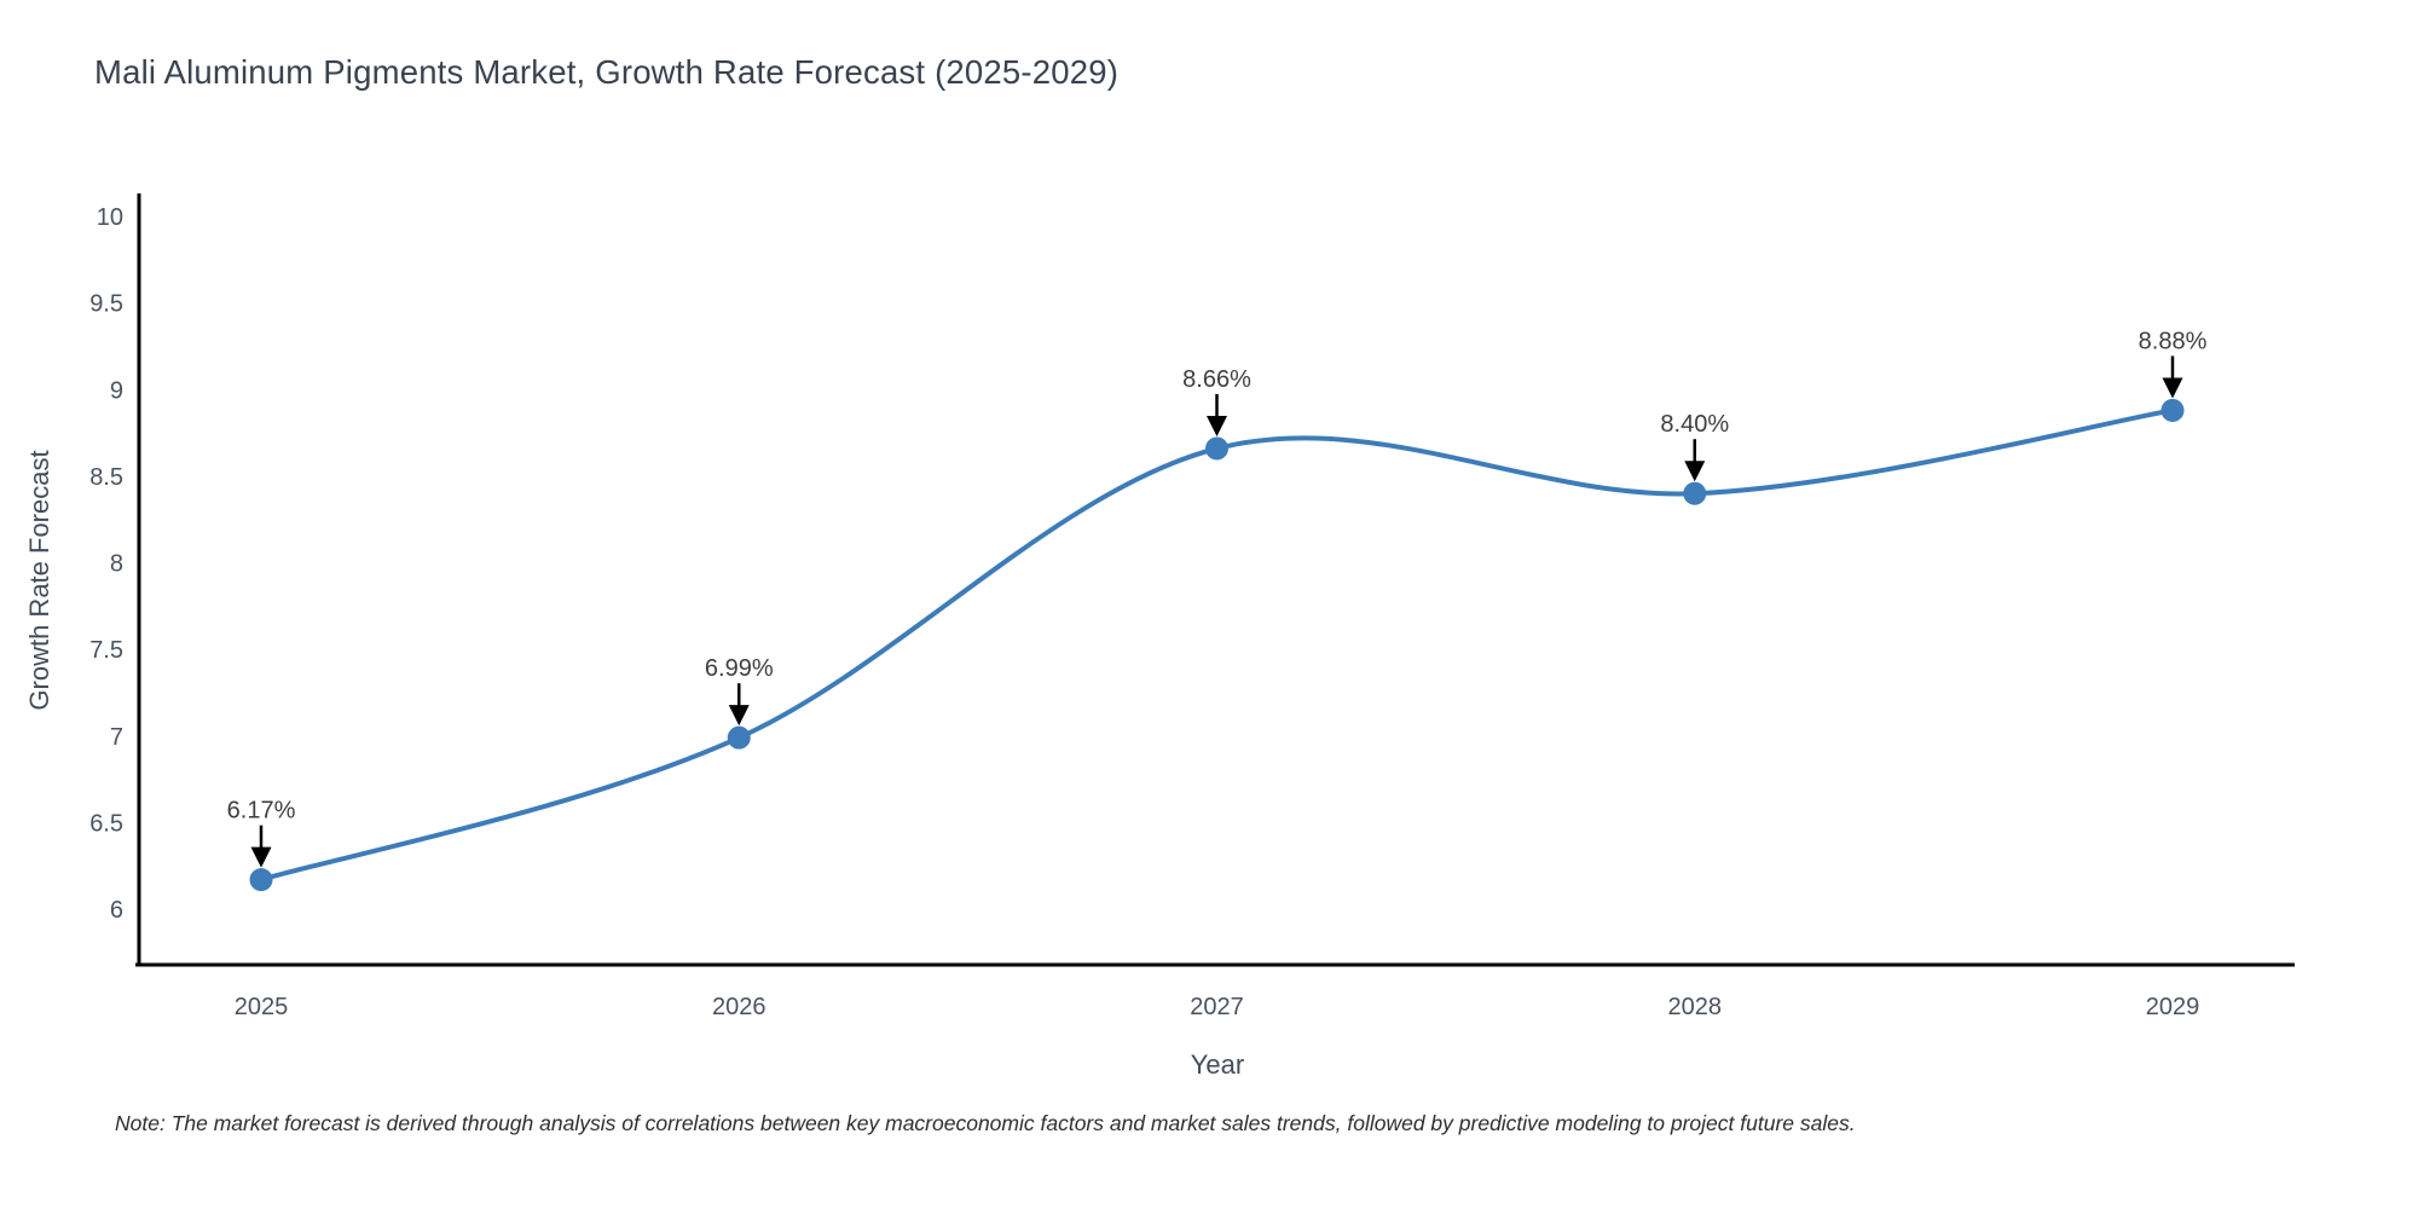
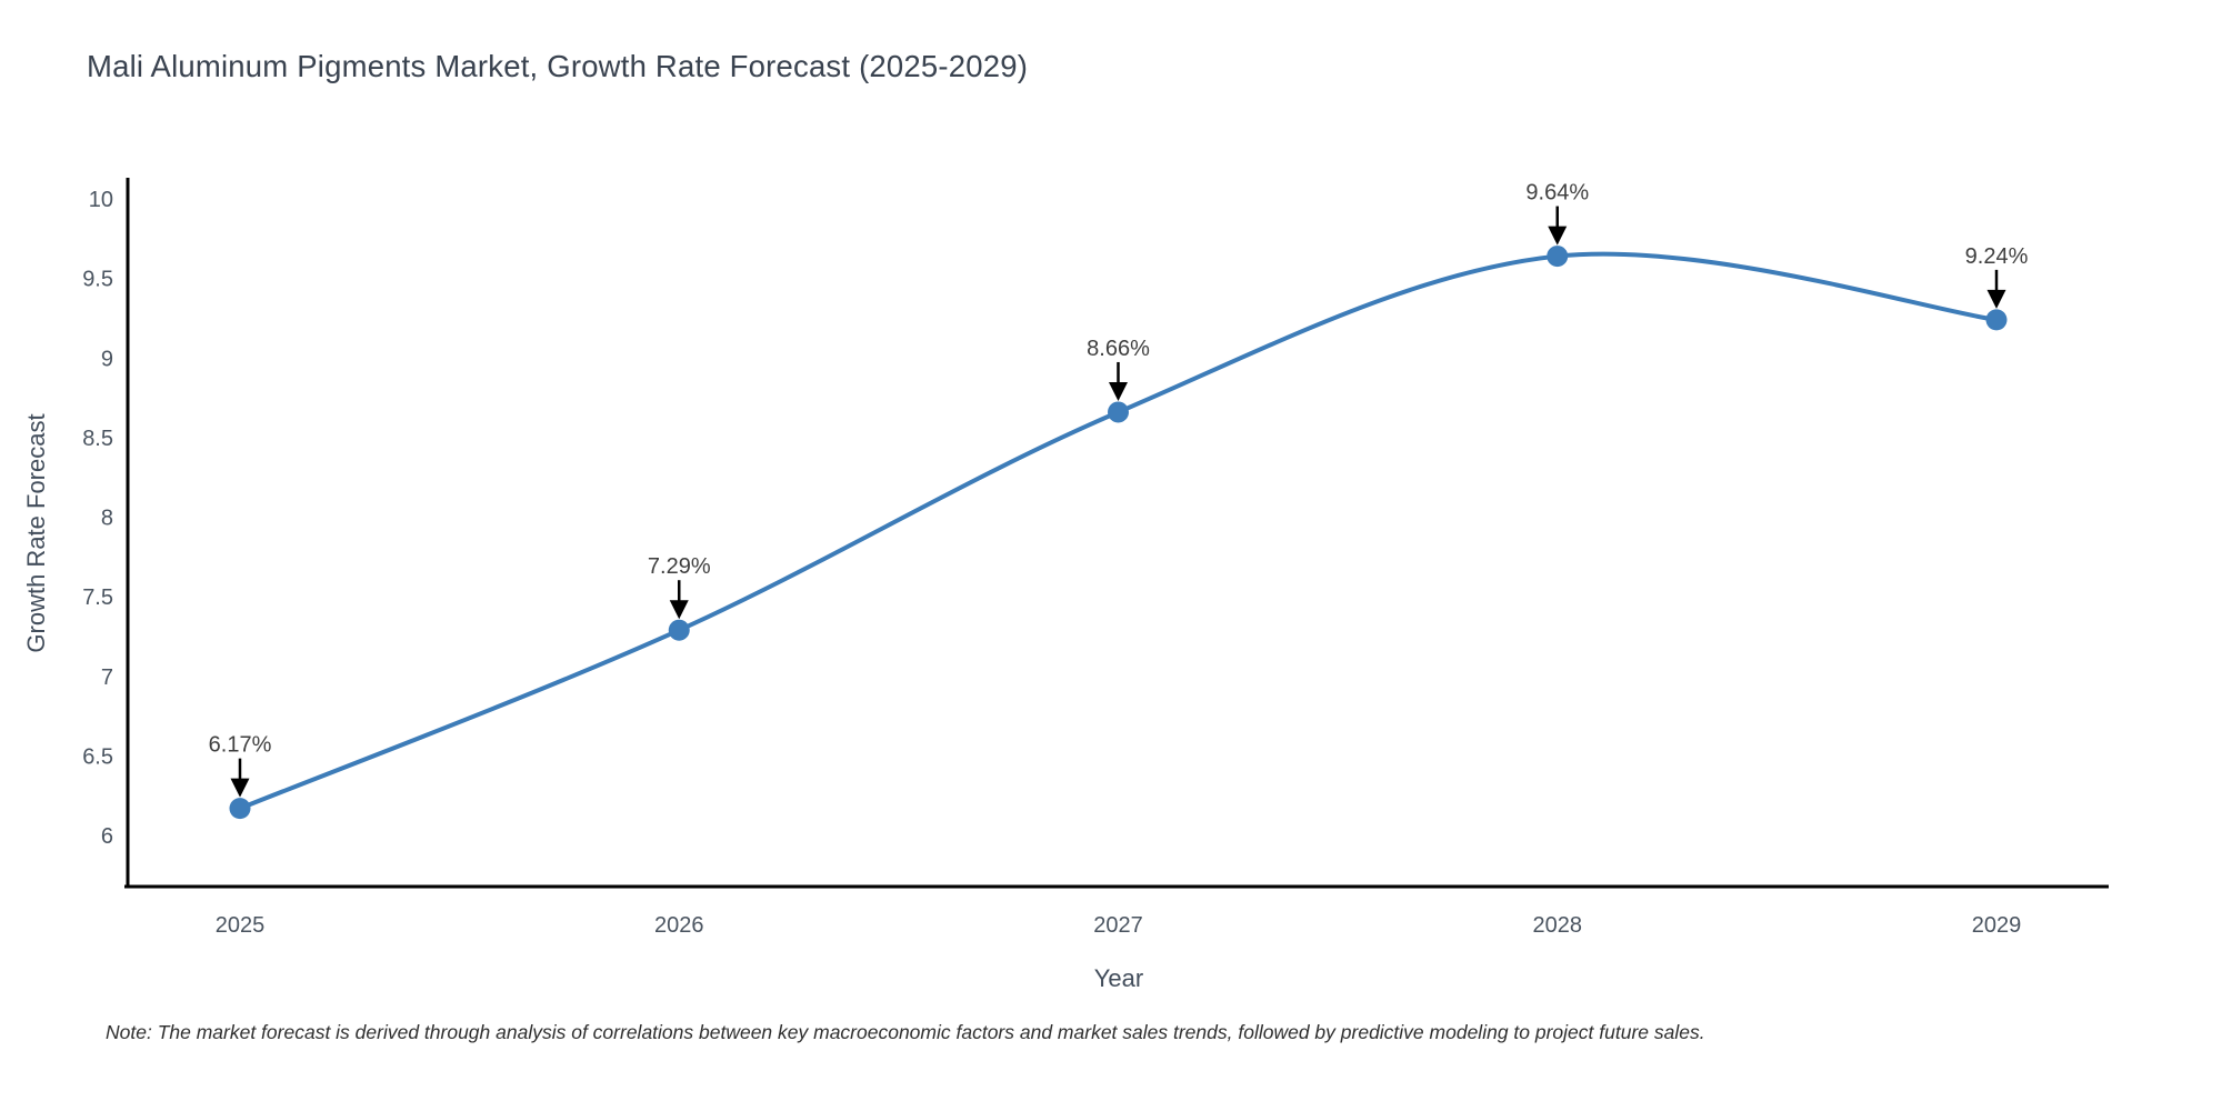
2026: 6.99% -> 7.29%
2028: 8.40% -> 9.64%
2029: 8.88% -> 9.24%
